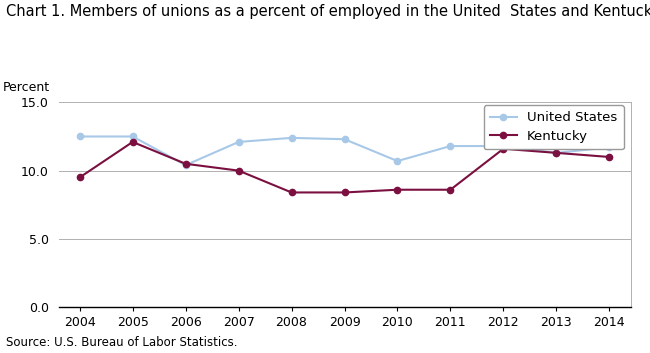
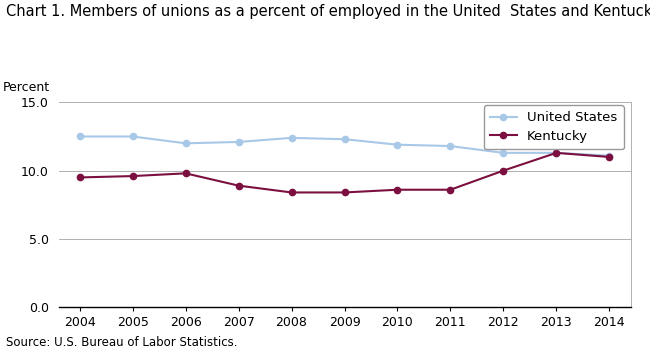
Kentucky/2005: 12.1 -> 9.6
United States/2006: 10.4 -> 12.0
Kentucky/2006: 10.5 -> 9.8
Kentucky/2007: 10.0 -> 8.9
United States/2010: 10.7 -> 11.9
United States/2012: 11.8 -> 11.3
Kentucky/2012: 11.6 -> 10.0
United States/2014: 11.7 -> 11.1
